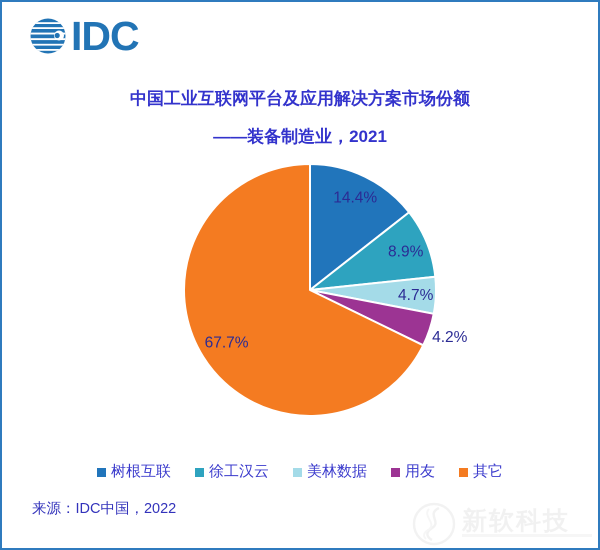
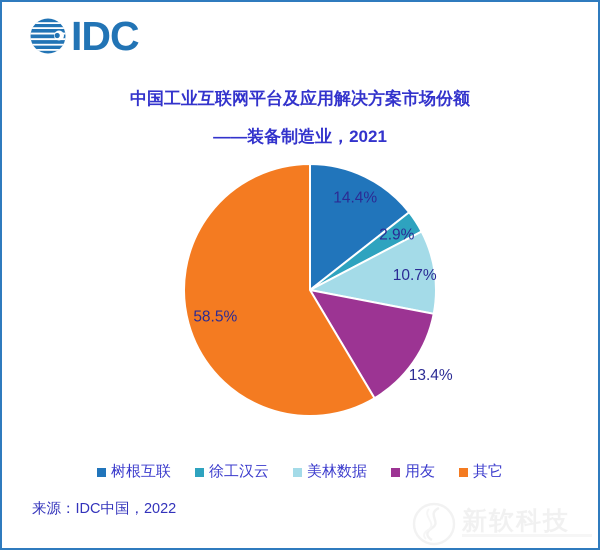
徐工汉云: 8.9% -> 2.9%
美林数据: 4.7% -> 10.7%
用友: 4.2% -> 13.4%
其它: 67.7% -> 58.5%
